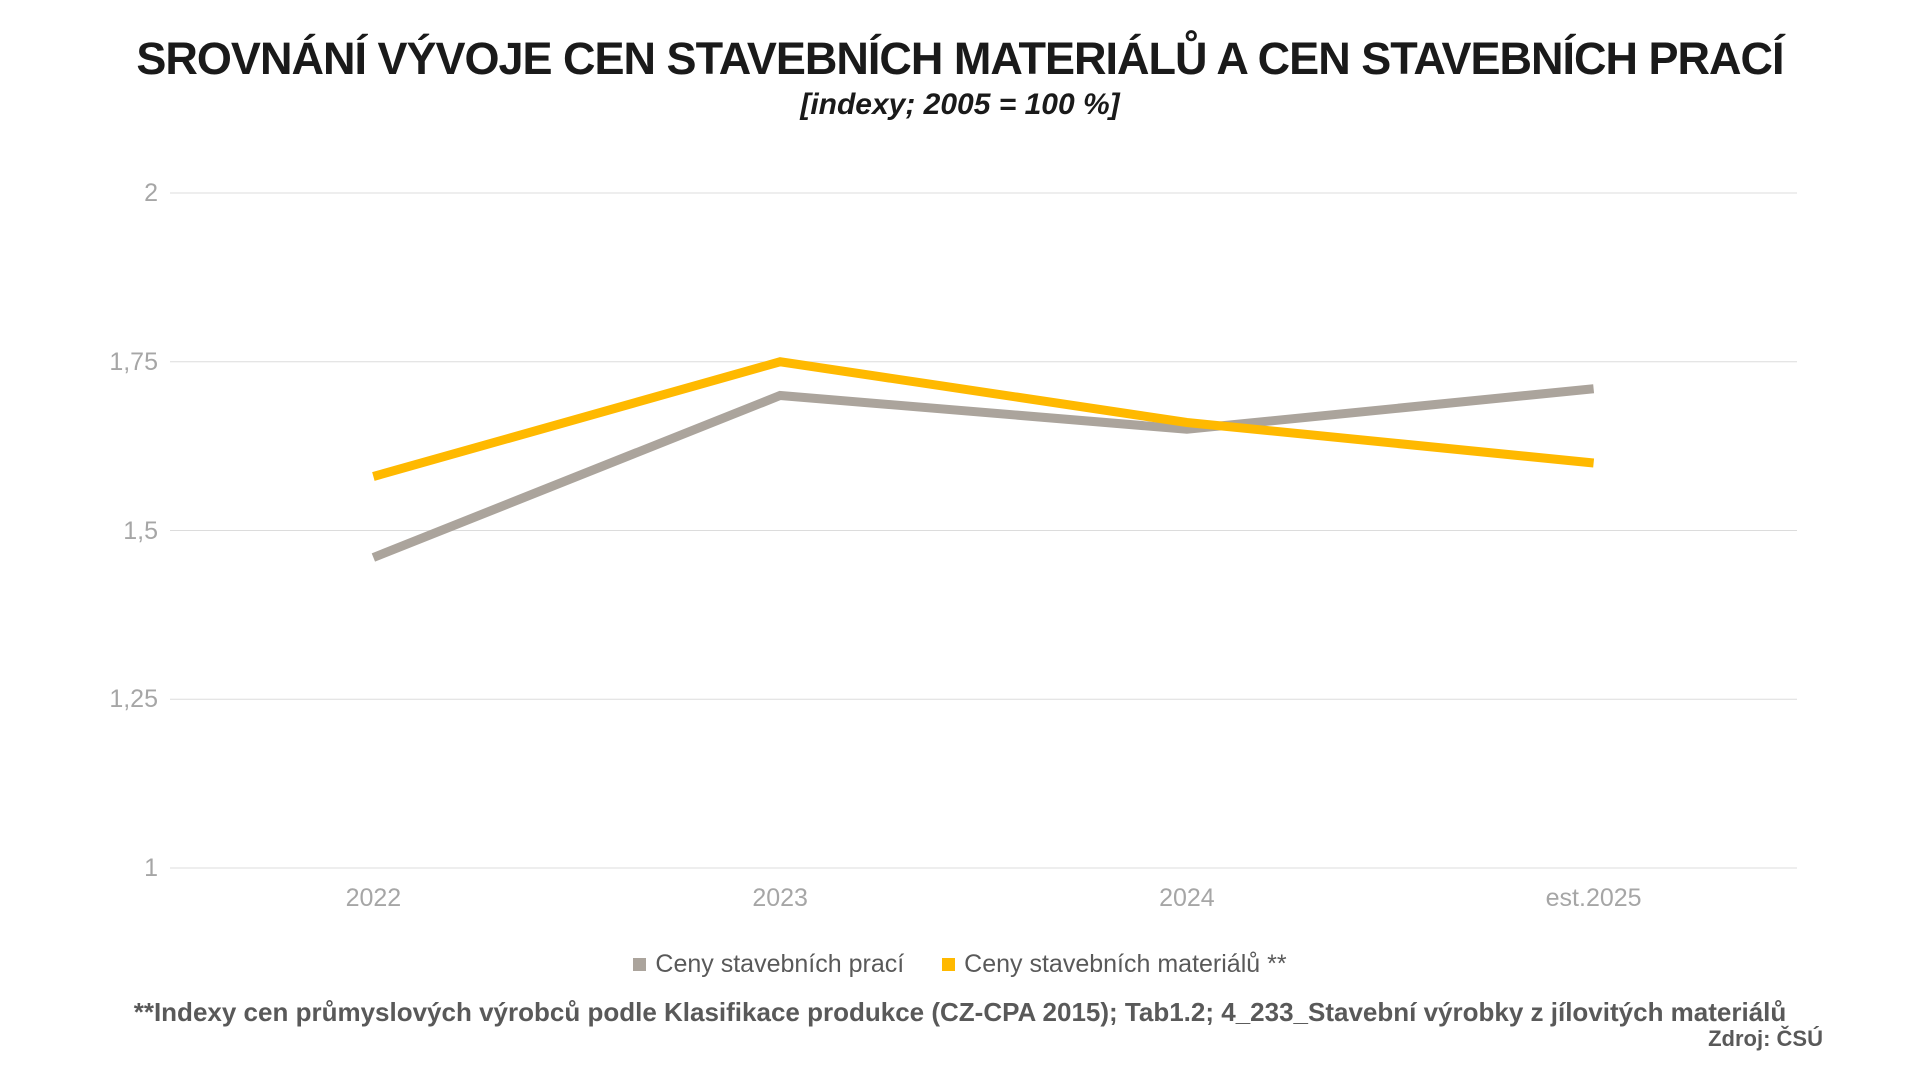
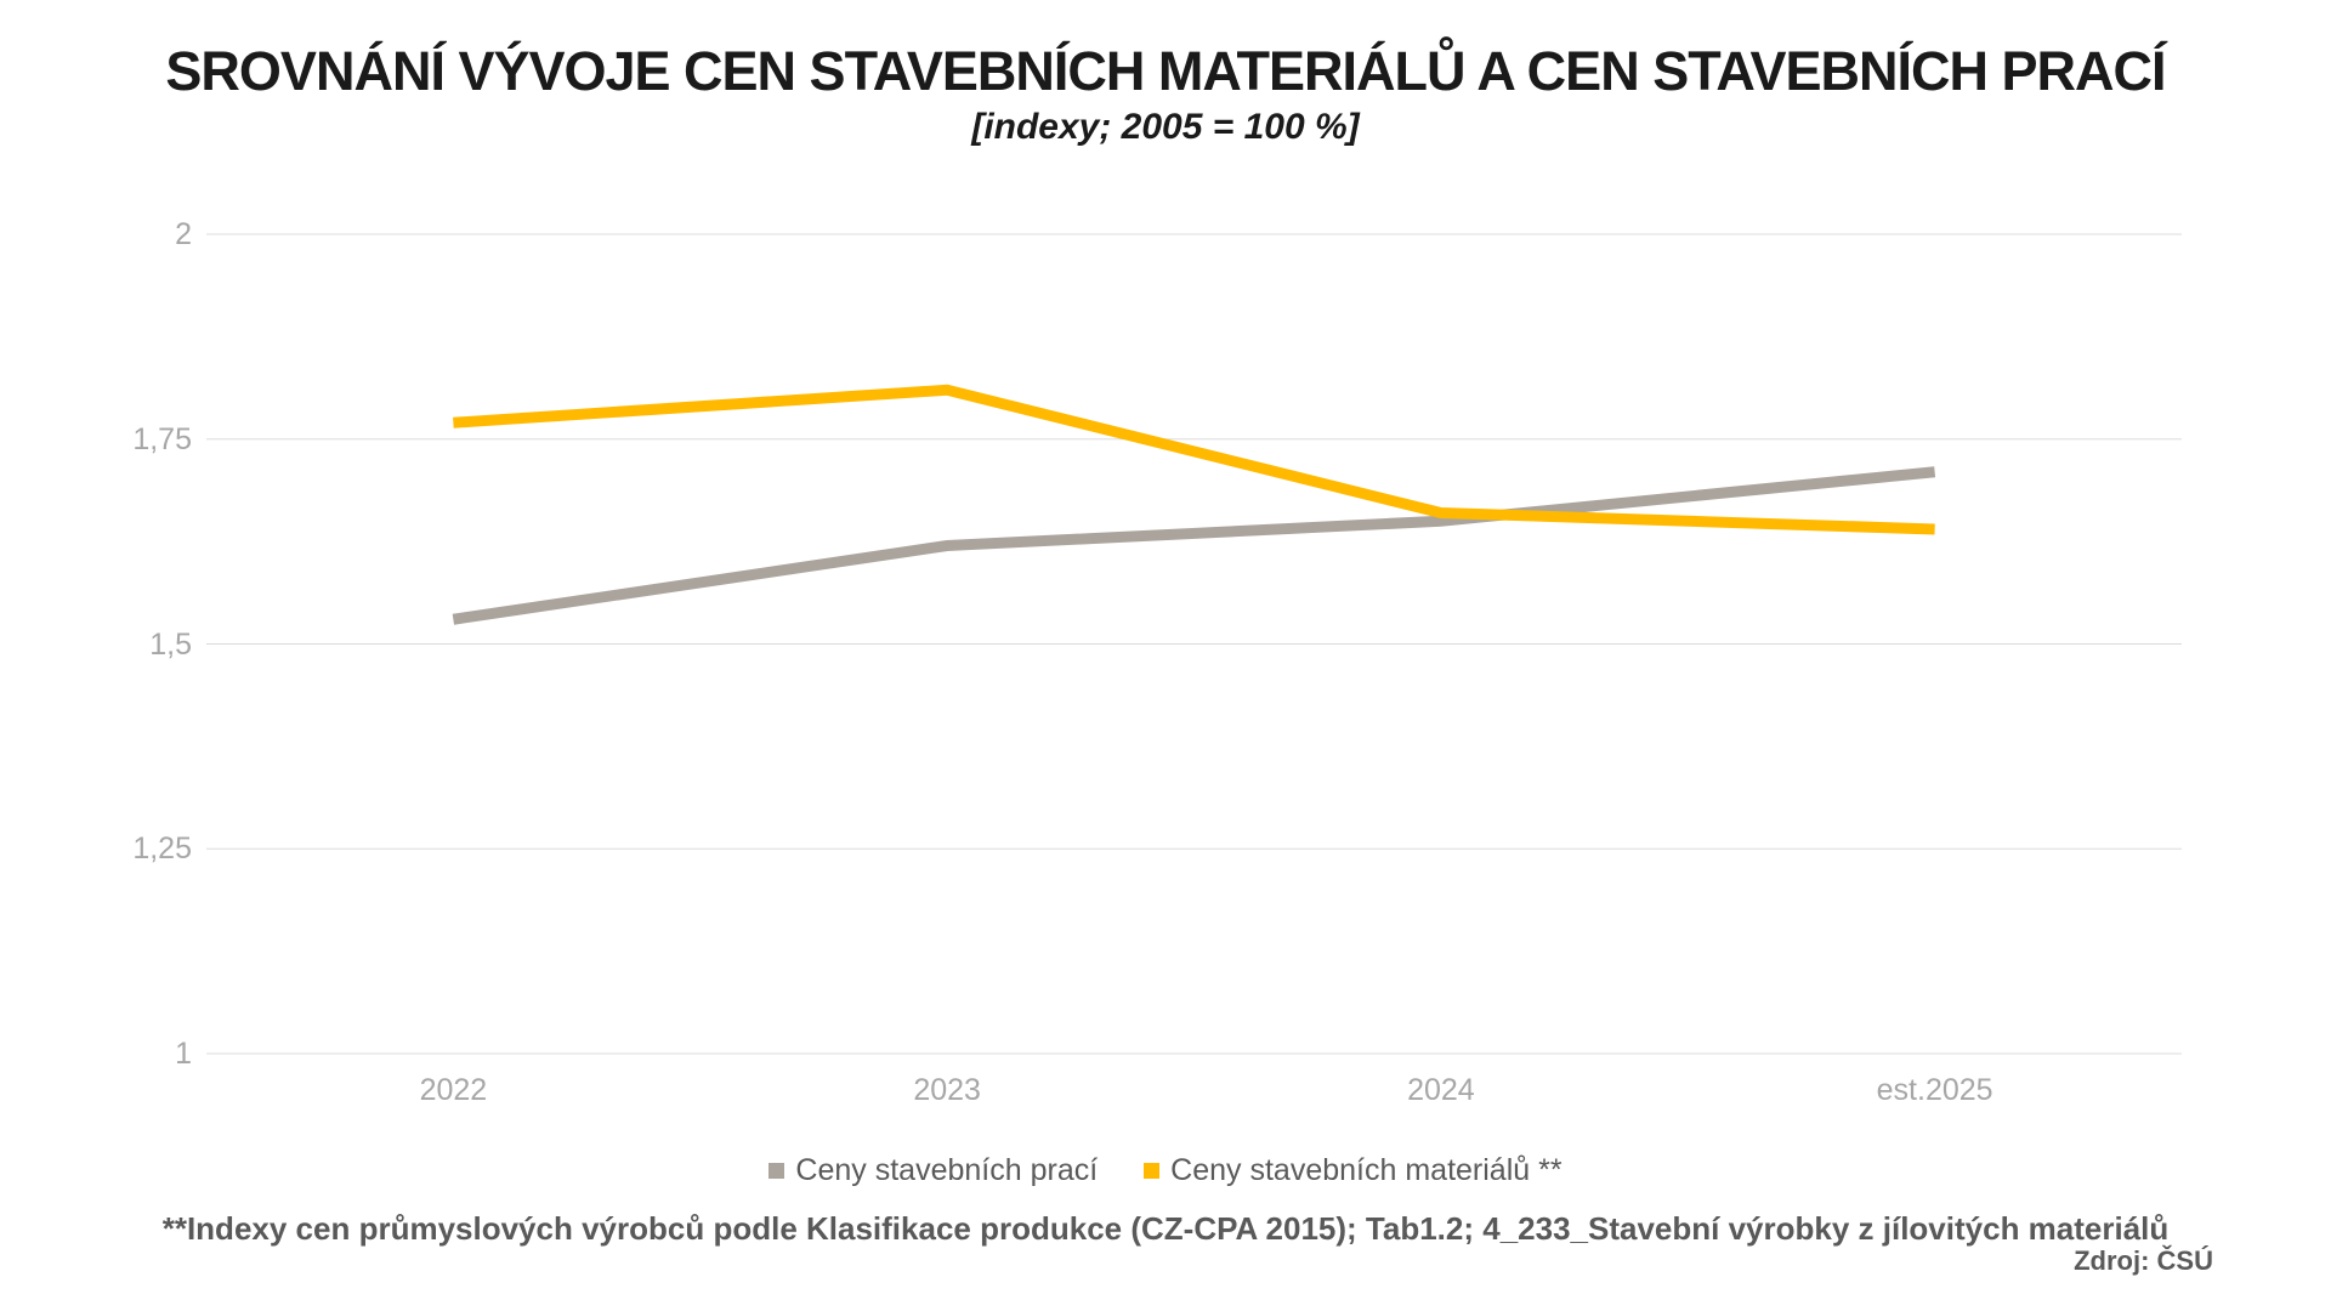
Ceny stavebních prací/2022: 1,46 -> 1,53
Ceny stavebních materiálů **/2022: 1,58 -> 1,77
Ceny stavebních prací/2023: 1,70 -> 1,62
Ceny stavebních materiálů **/2023: 1,75 -> 1,81
Ceny stavebních materiálů **/est.2025: 1,60 -> 1,64
